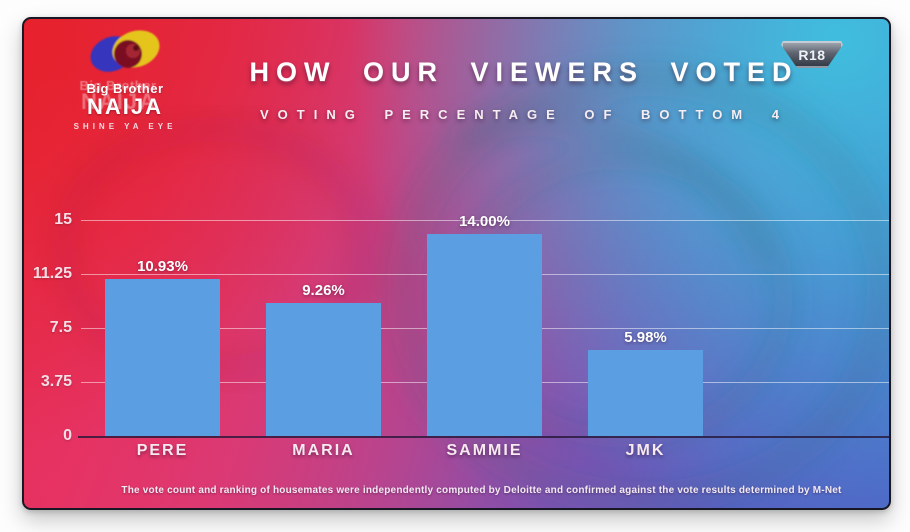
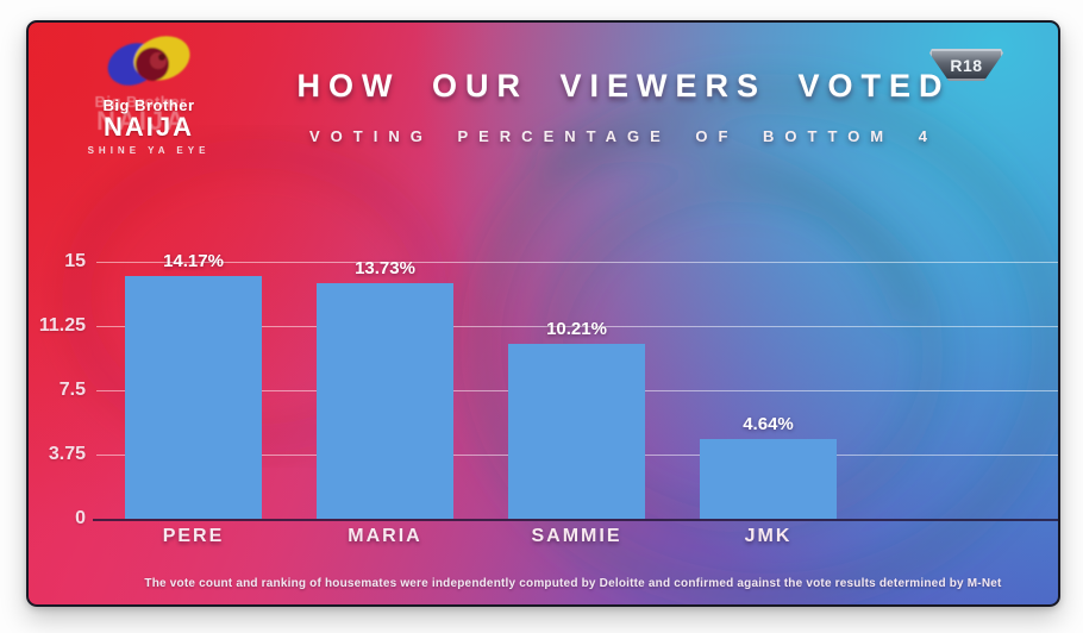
PERE: 10.93% -> 14.17%
MARIA: 9.26% -> 13.73%
SAMMIE: 14.00% -> 10.21%
JMK: 5.98% -> 4.64%
